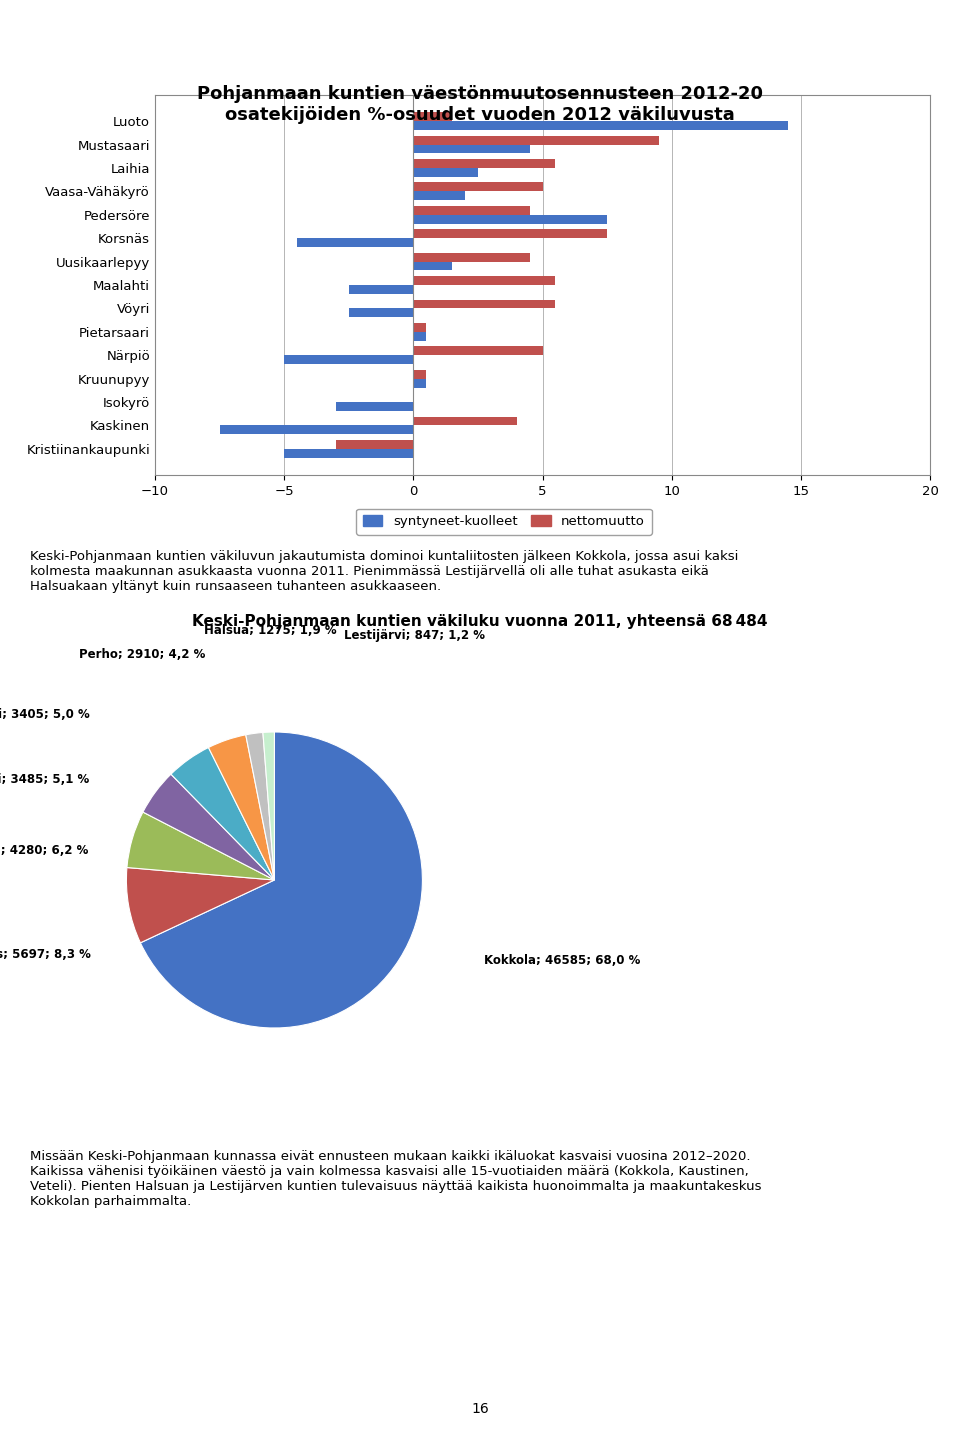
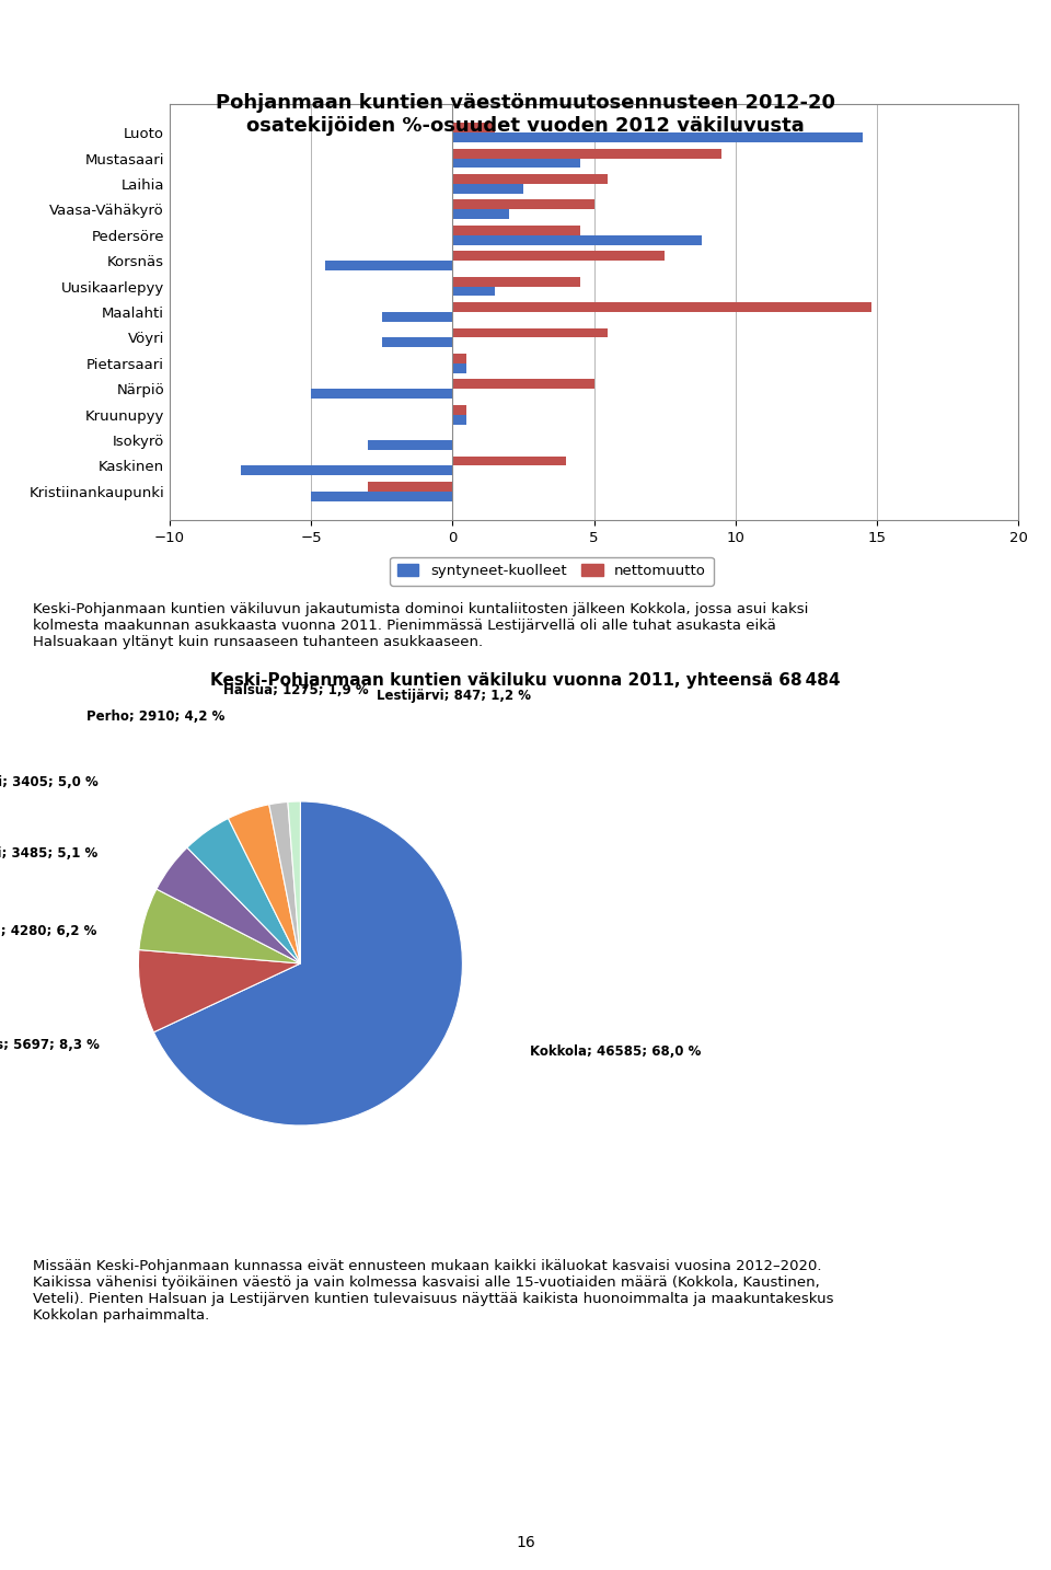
syntyneet-kuolleet/Pedersöre: 7.5 -> 8.8
nettomuutto/Maalahti: 5.5 -> 14.8
